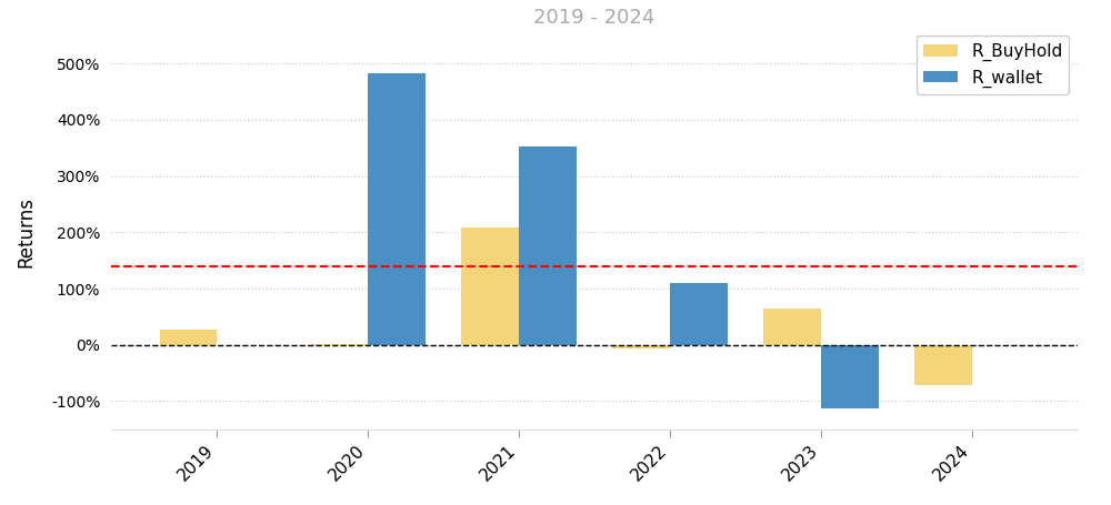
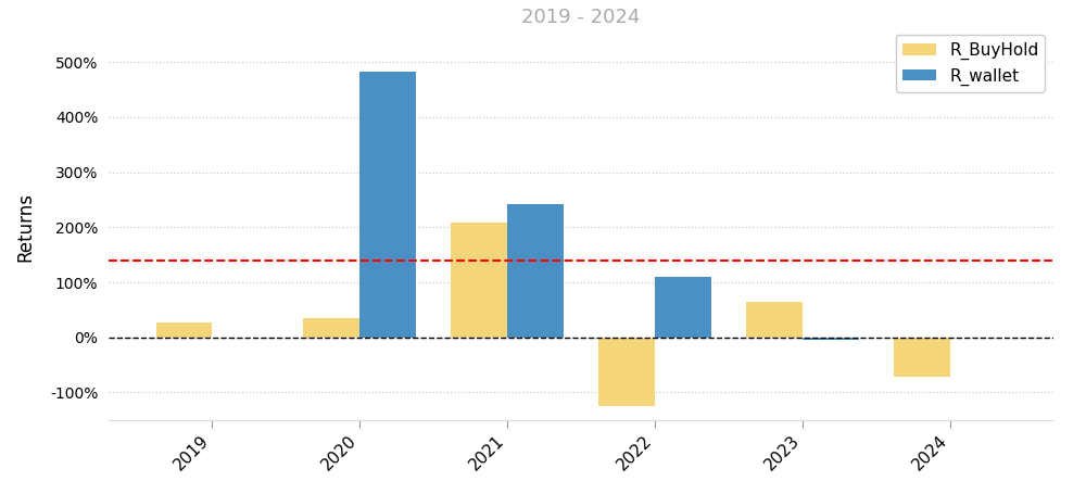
R_BuyHold/2020: 2% -> 35%
R_wallet/2021: 352% -> 242%
R_BuyHold/2022: -6% -> -125%
R_wallet/2023: -114% -> -5%
